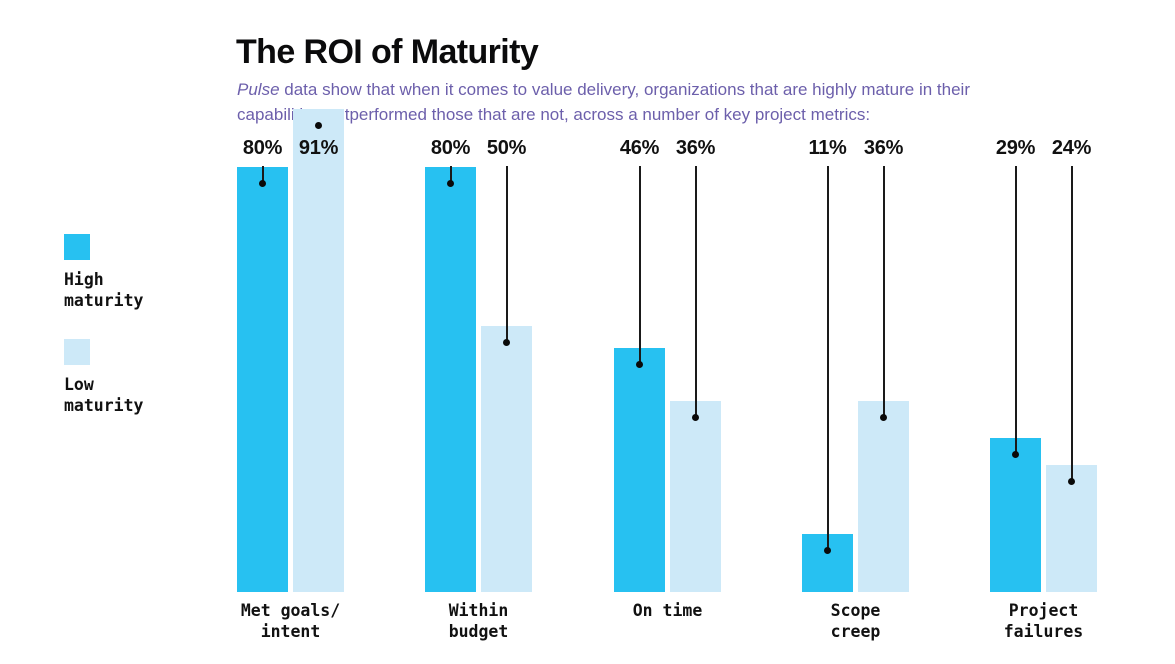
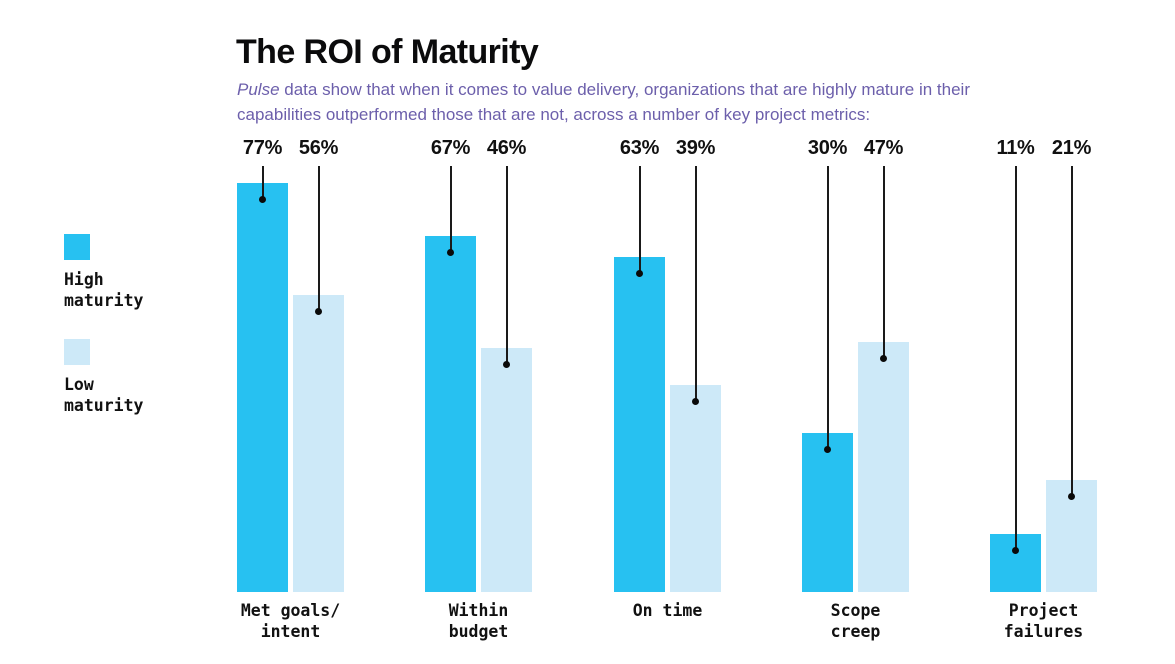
High maturity/Met goals/intent: 80% -> 77%
Low maturity/Met goals/intent: 91% -> 56%
High maturity/Within budget: 80% -> 67%
Low maturity/Within budget: 50% -> 46%
High maturity/On time: 46% -> 63%
Low maturity/On time: 36% -> 39%
High maturity/Scope creep: 11% -> 30%
Low maturity/Scope creep: 36% -> 47%
High maturity/Project failures: 29% -> 11%
Low maturity/Project failures: 24% -> 21%
